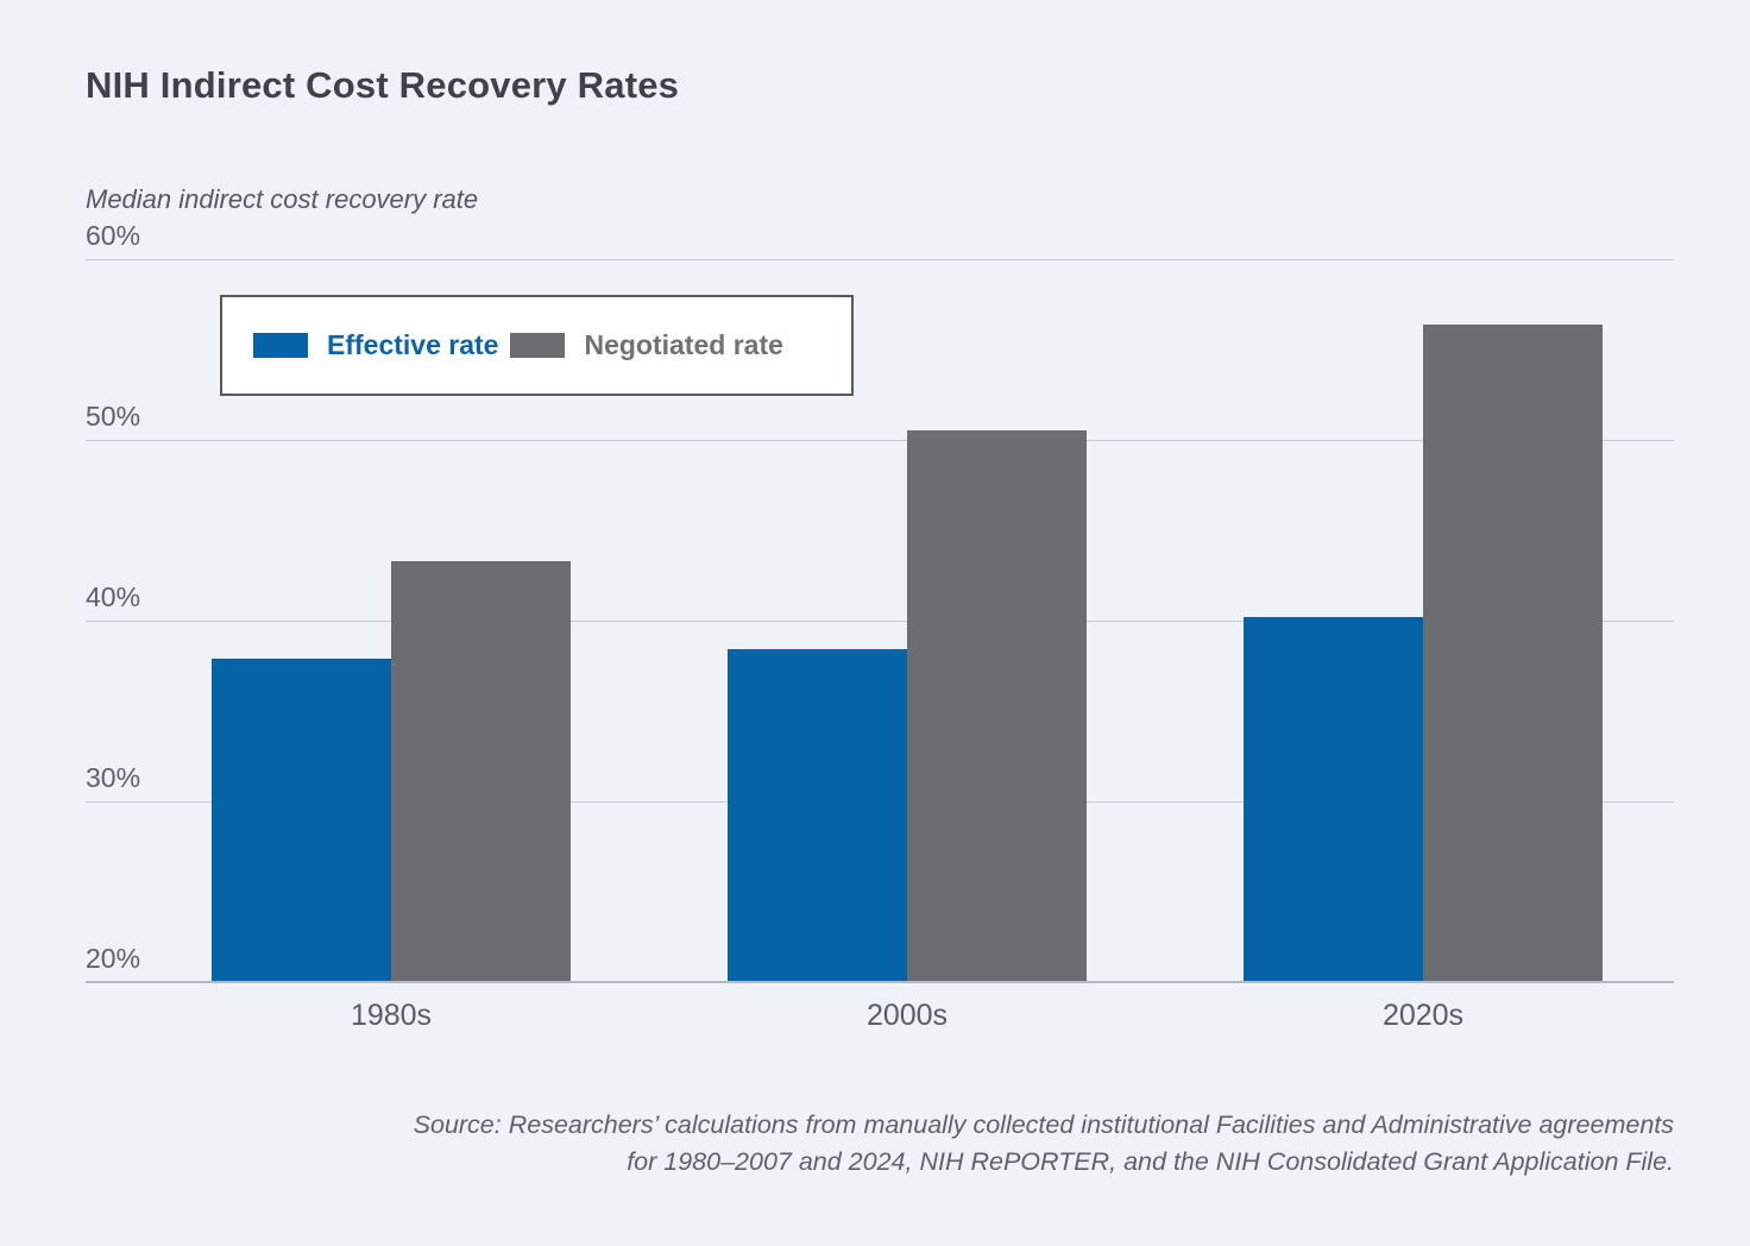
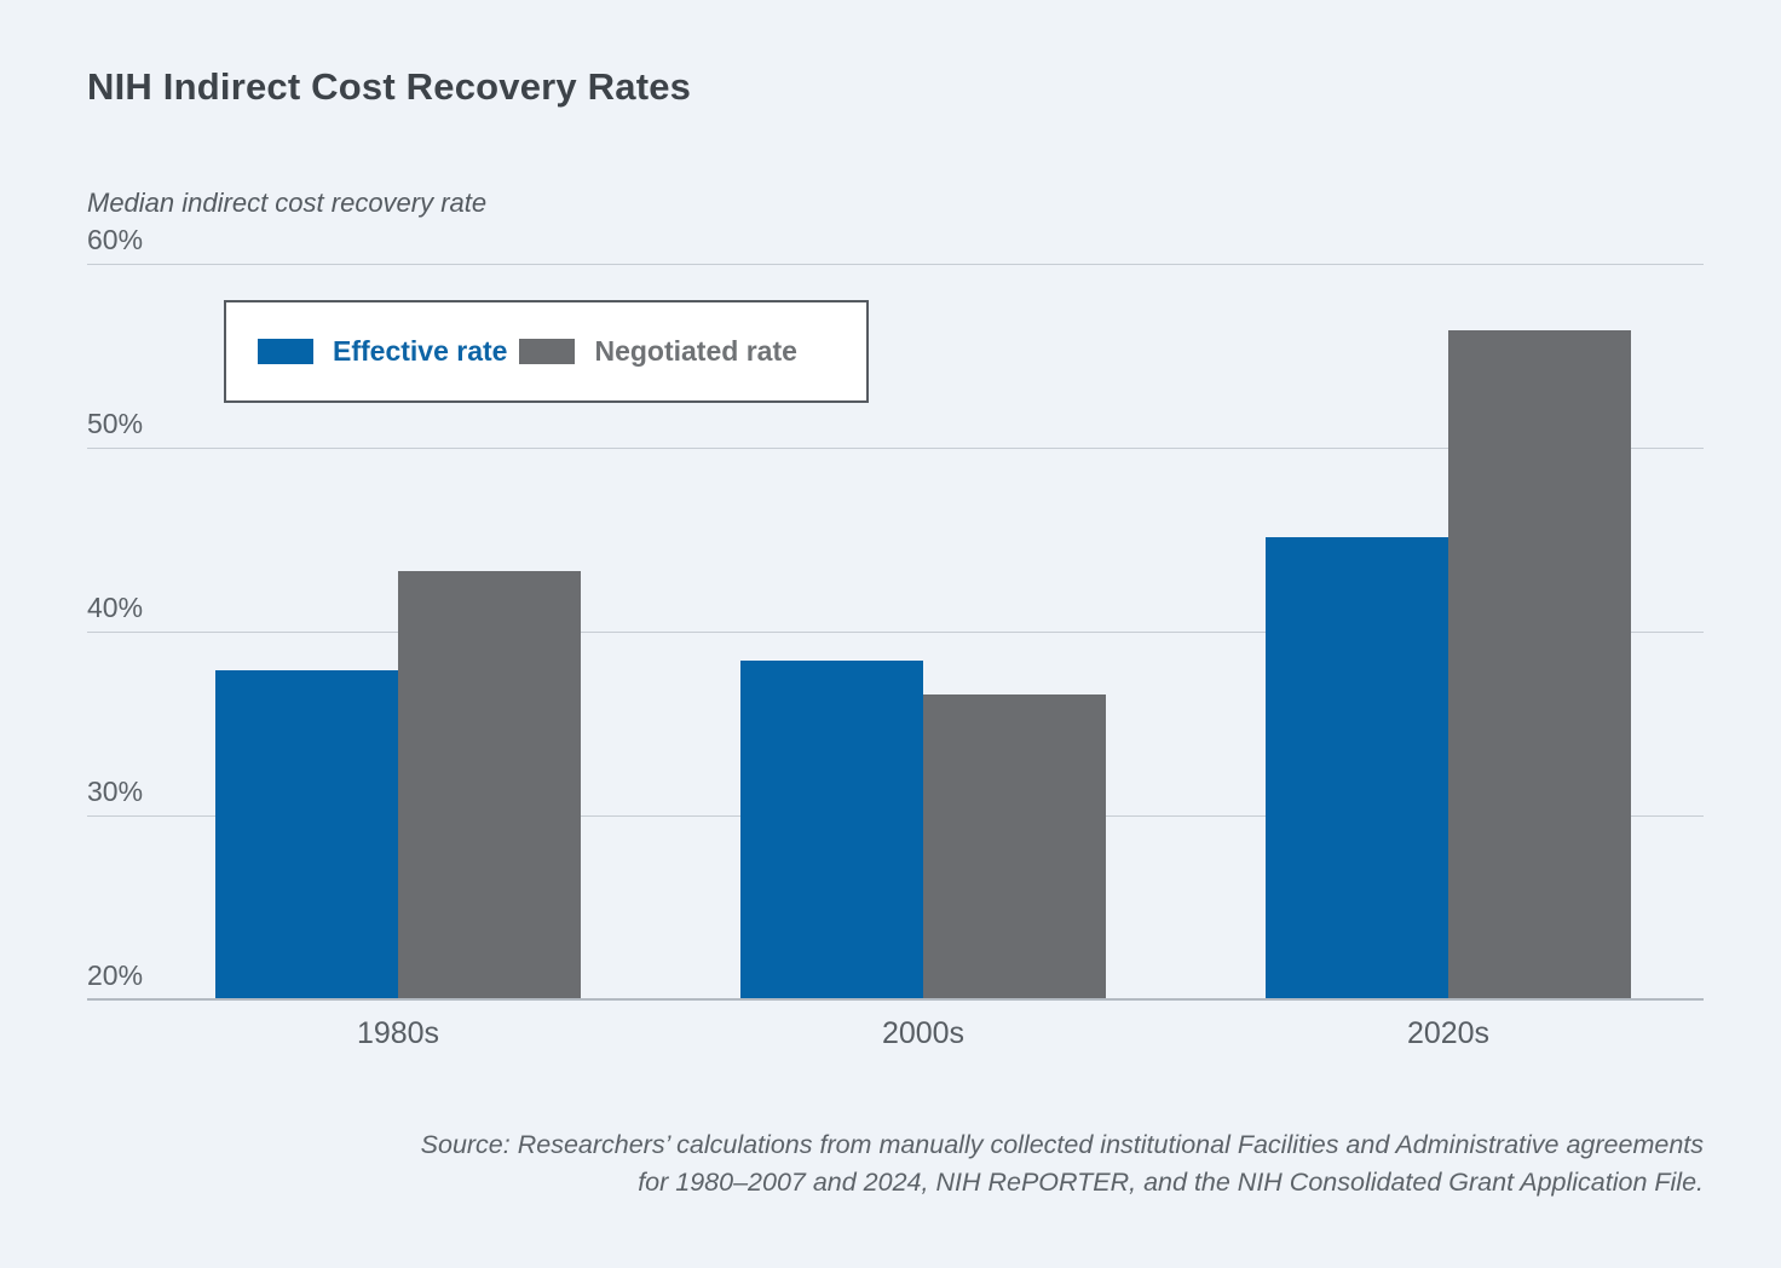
Negotiated rate/2000s: 50.5% -> 36.6%
Effective rate/2020s: 40.2% -> 45.1%
